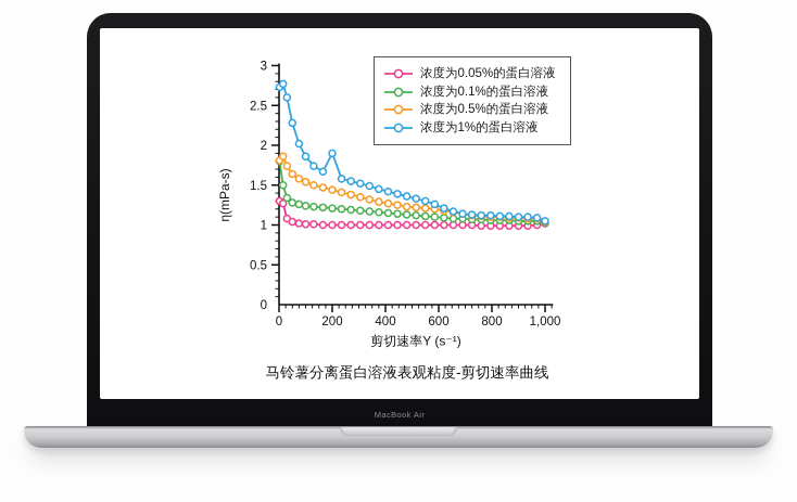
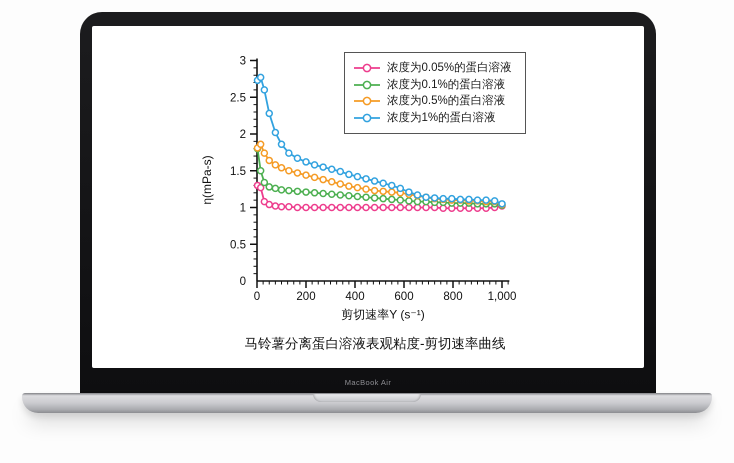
浓度为1%的蛋白溶液/200: 1.9 -> 1.6
